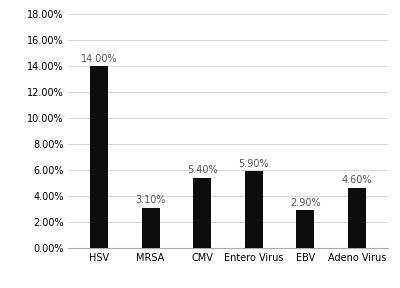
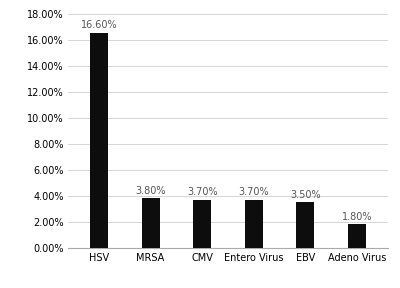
HSV: 14.00% -> 16.60%
MRSA: 3.10% -> 3.80%
CMV: 5.40% -> 3.70%
Entero Virus: 5.90% -> 3.70%
EBV: 2.90% -> 3.50%
Adeno Virus: 4.60% -> 1.80%
